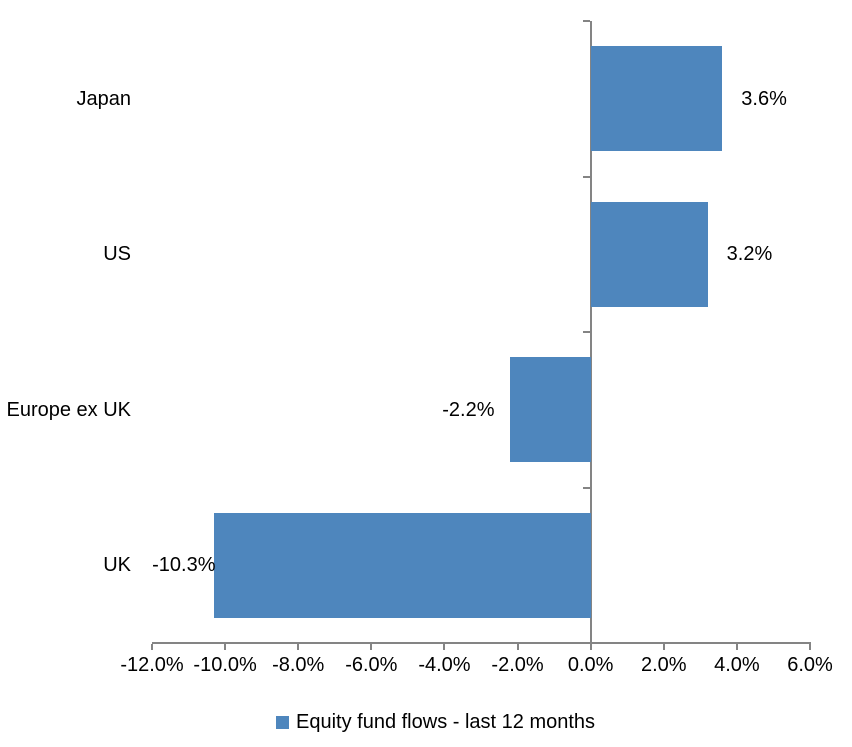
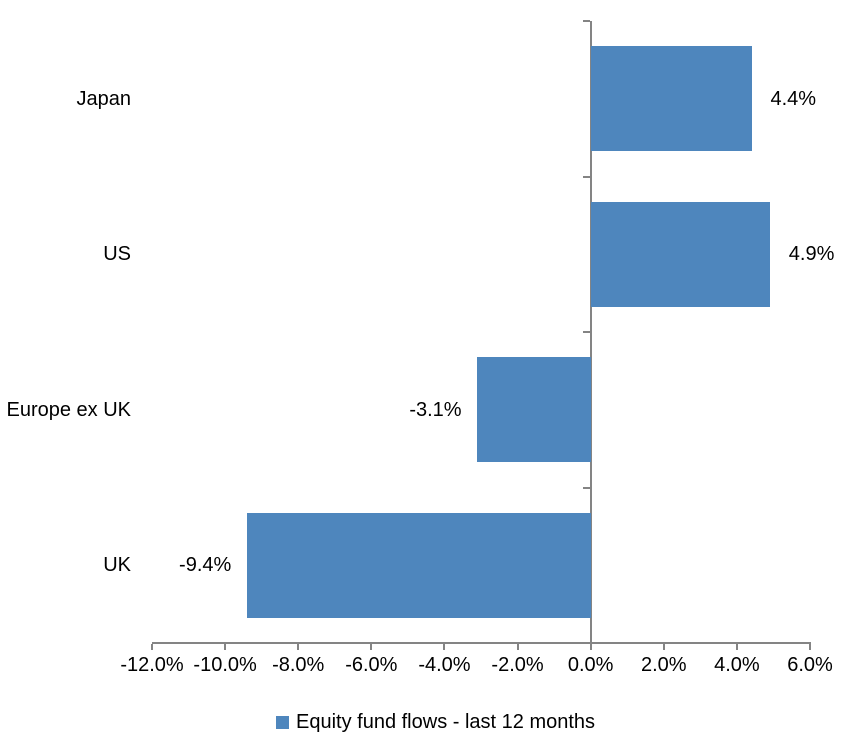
Japan: 3.6% -> 4.4%
US: 3.2% -> 4.9%
Europe ex UK: -2.2% -> -3.1%
UK: -10.3% -> -9.4%
